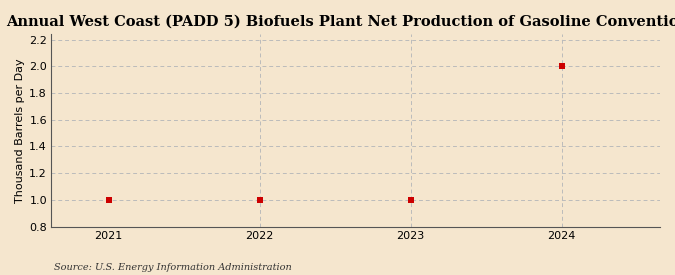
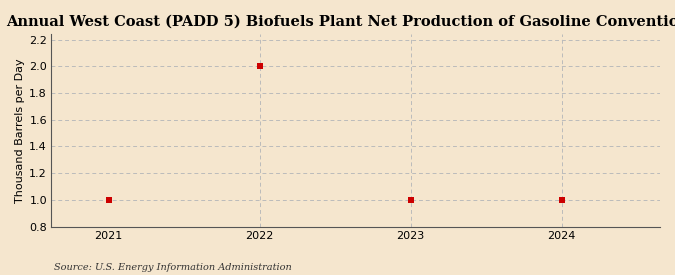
2022: 1 -> 2
2024: 2 -> 1
